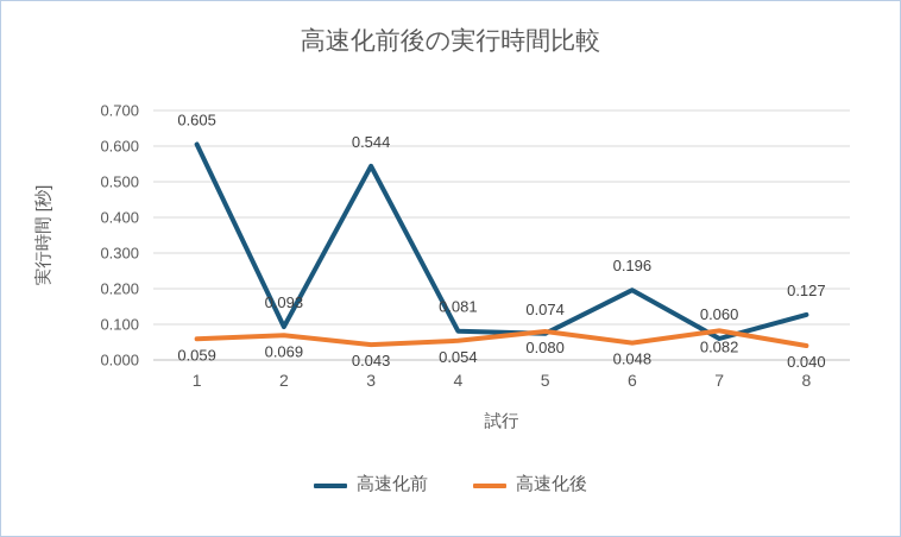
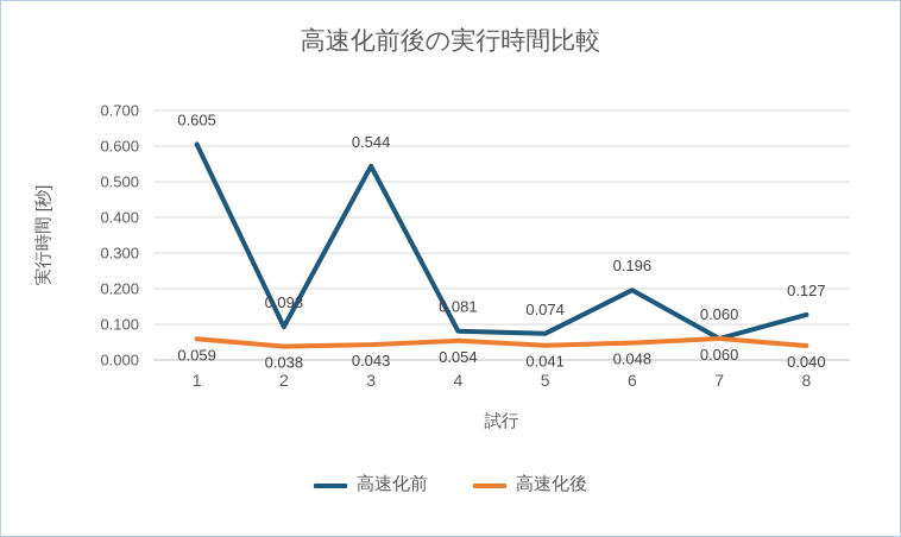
高速化後/2: 0.069 -> 0.038
高速化後/5: 0.080 -> 0.041
高速化後/7: 0.082 -> 0.060
